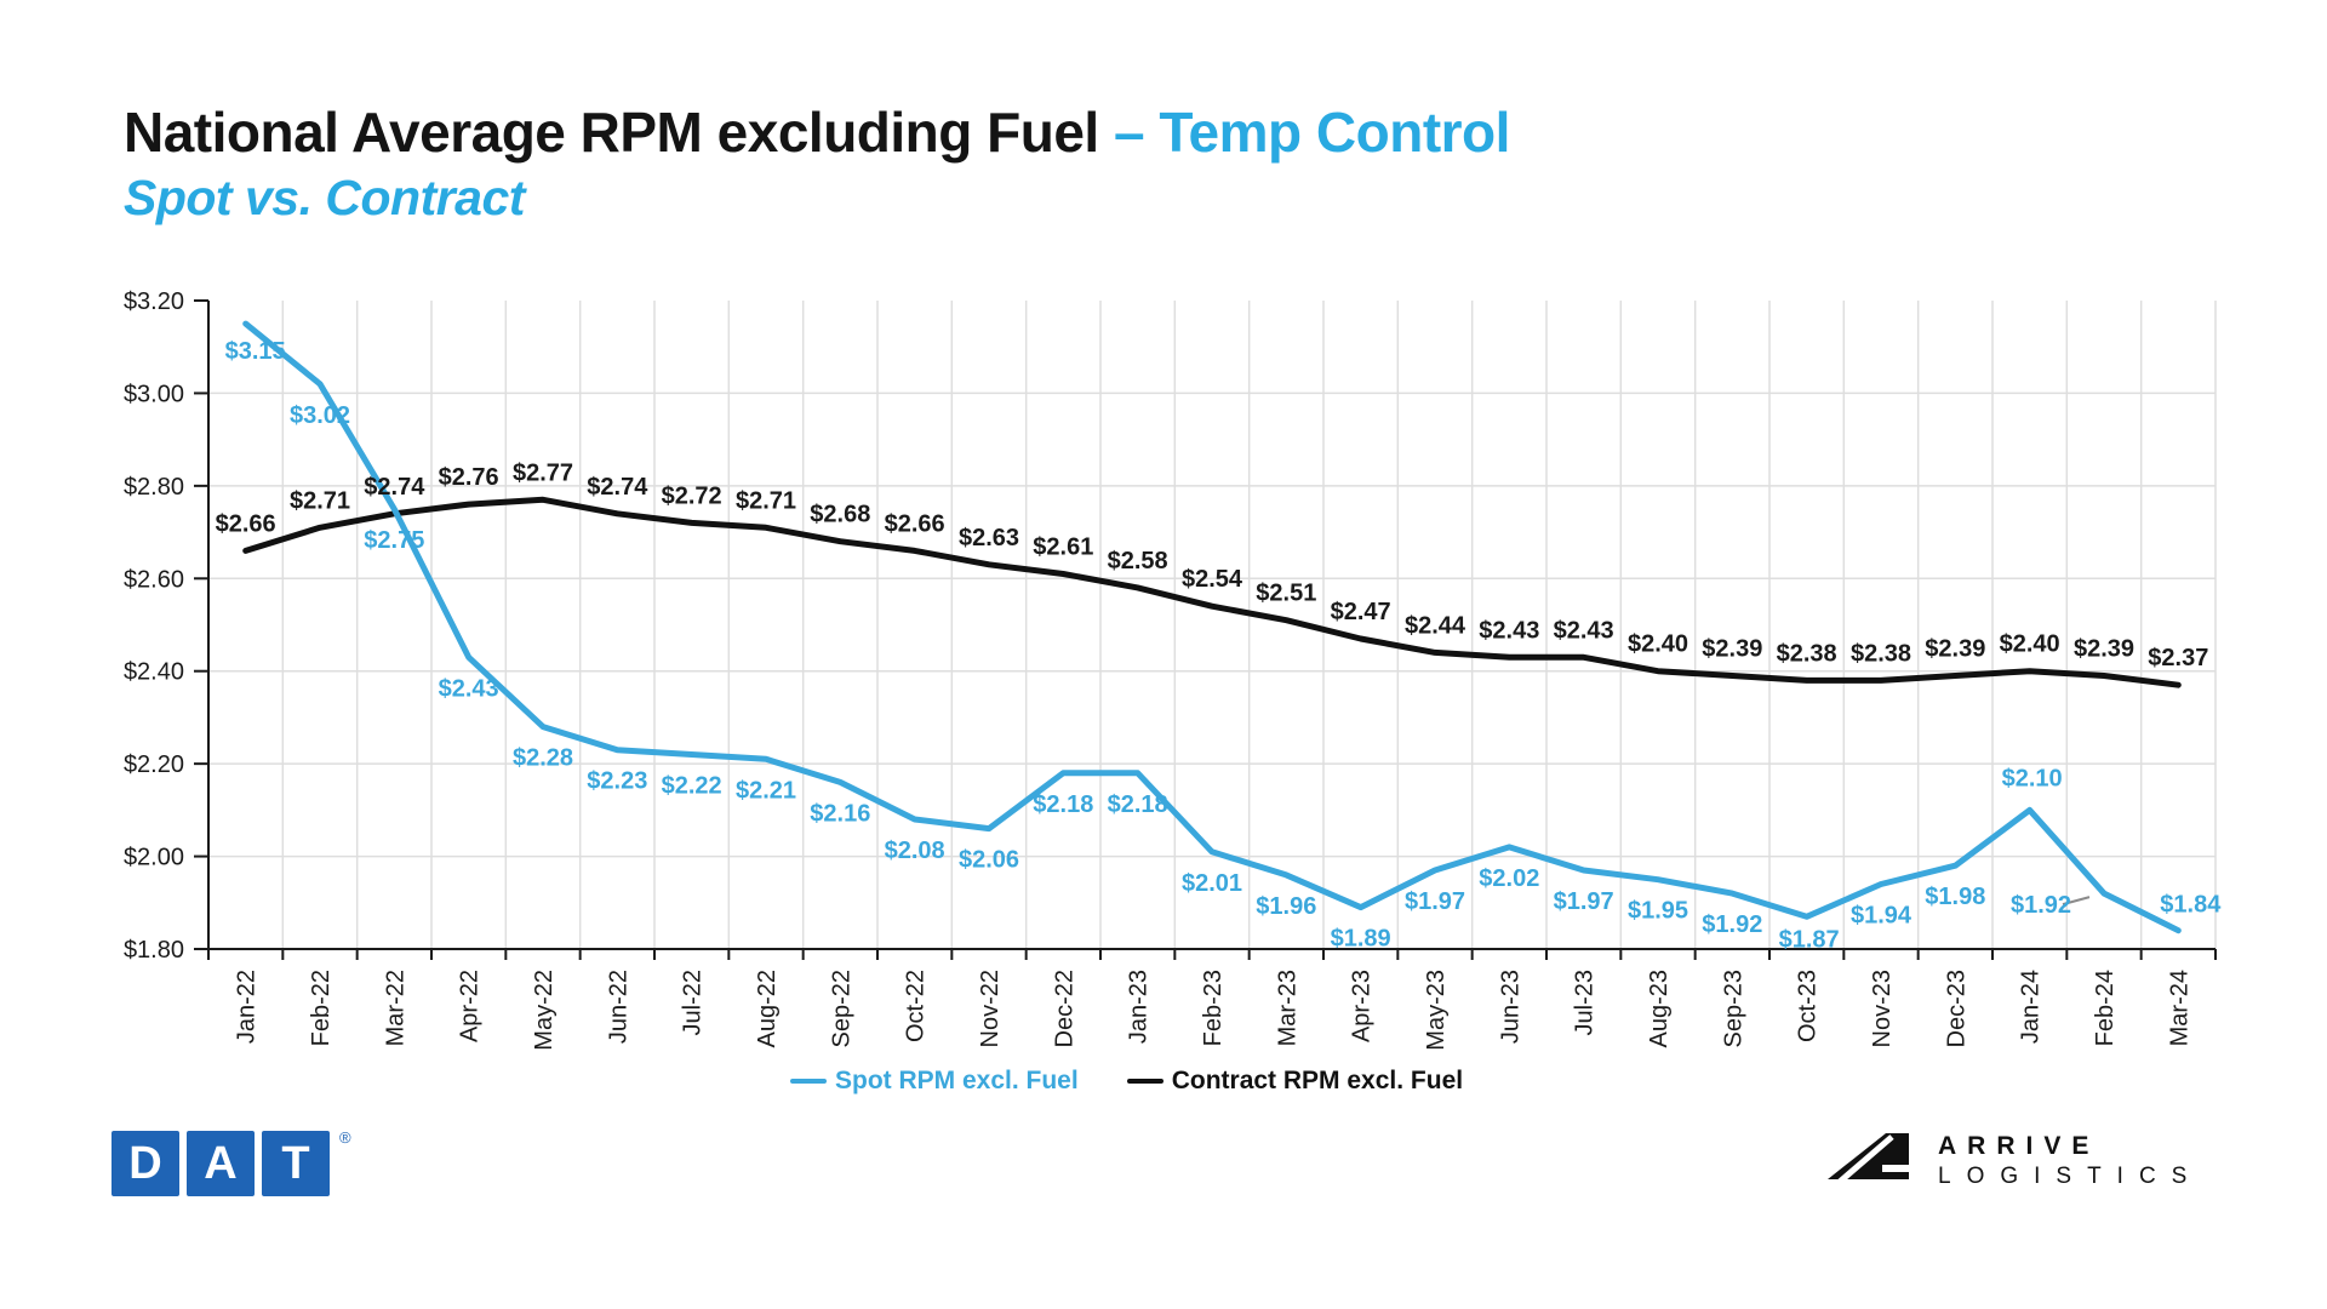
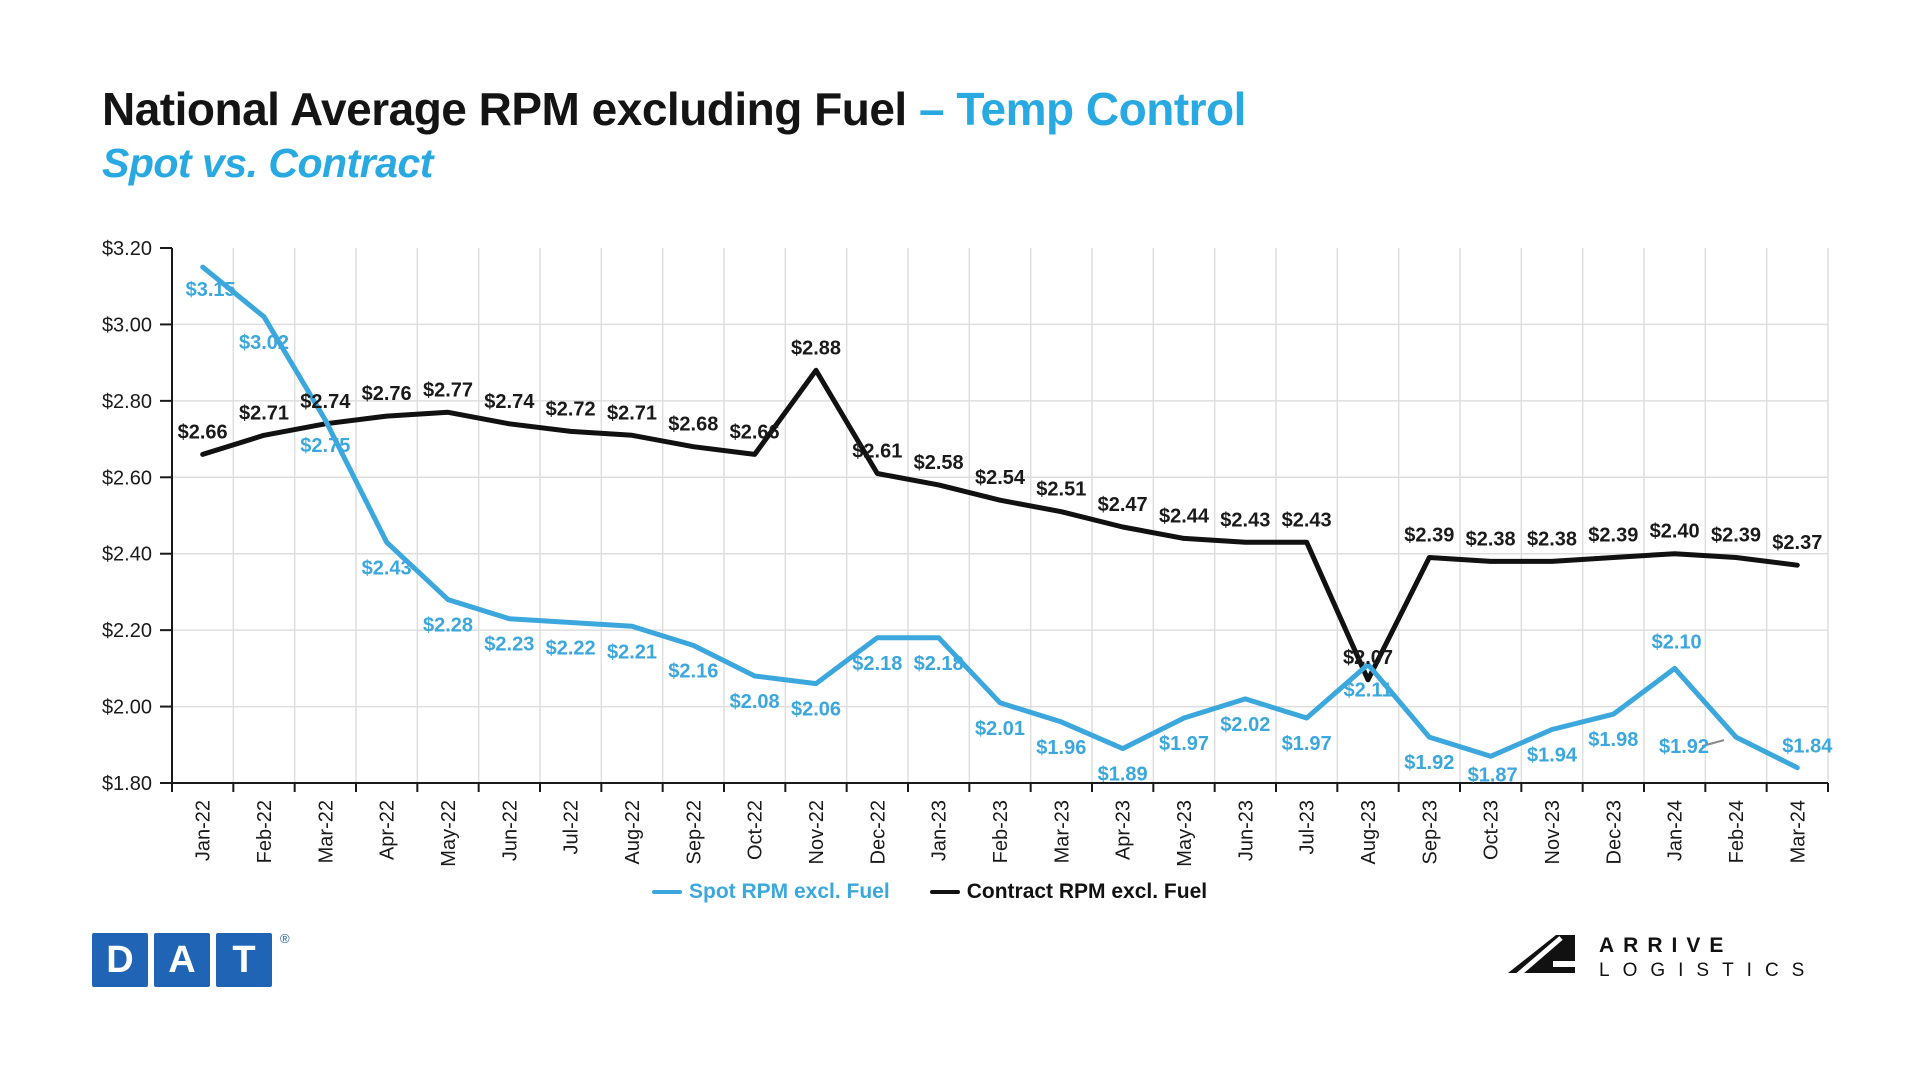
Contract RPM excl. Fuel/Nov-22: $2.63 -> $2.88
Spot RPM excl. Fuel/Aug-23: $1.95 -> $2.11
Contract RPM excl. Fuel/Aug-23: $2.40 -> $2.07
